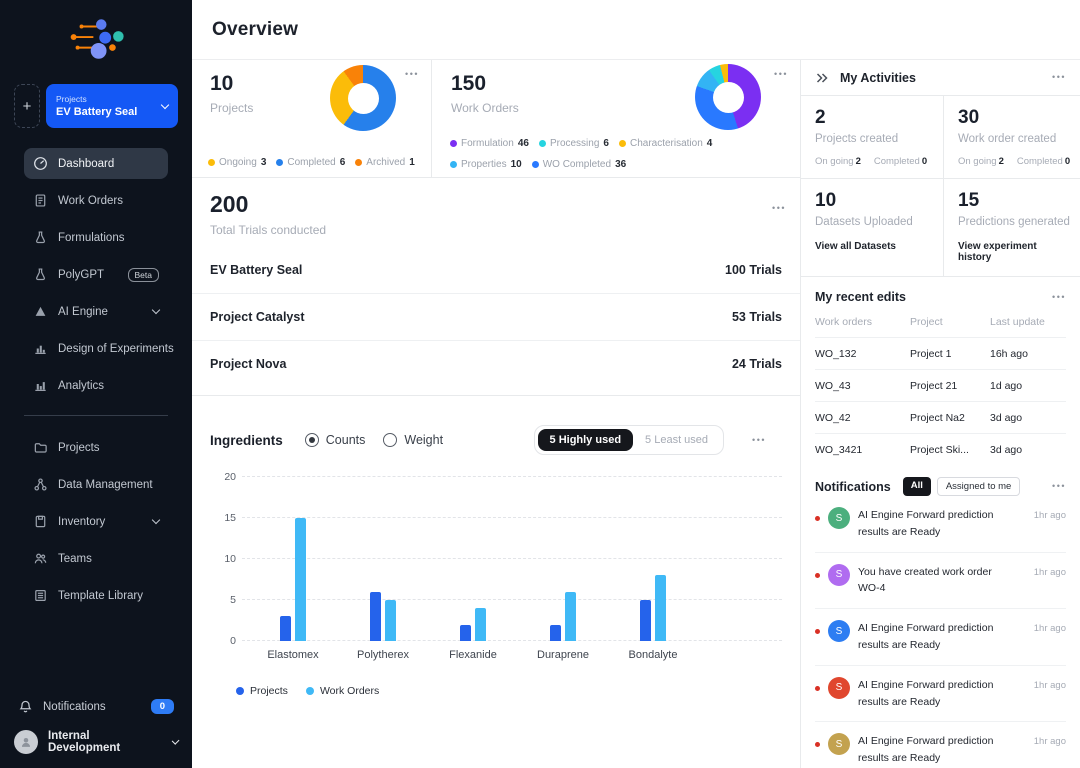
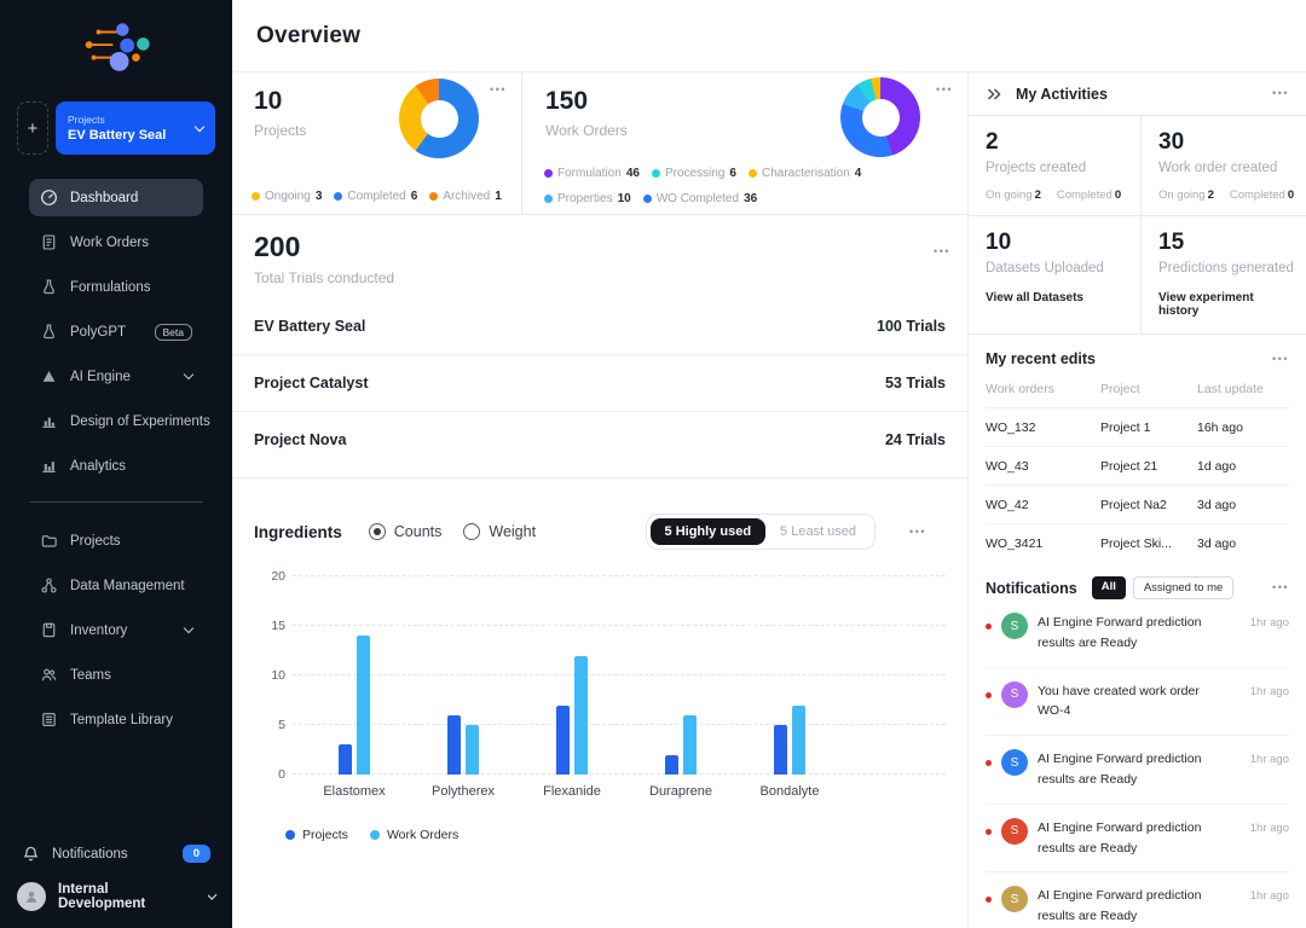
Work Orders/Elastomex: 15 -> 14
Projects/Flexanide: 2 -> 7
Work Orders/Flexanide: 4 -> 12
Work Orders/Bondalyte: 8 -> 7
